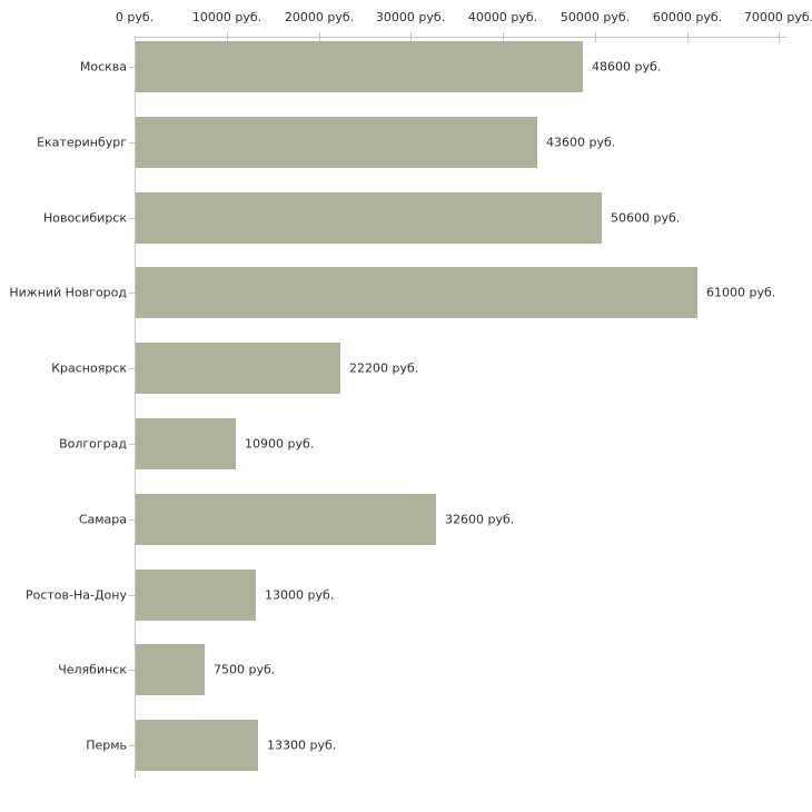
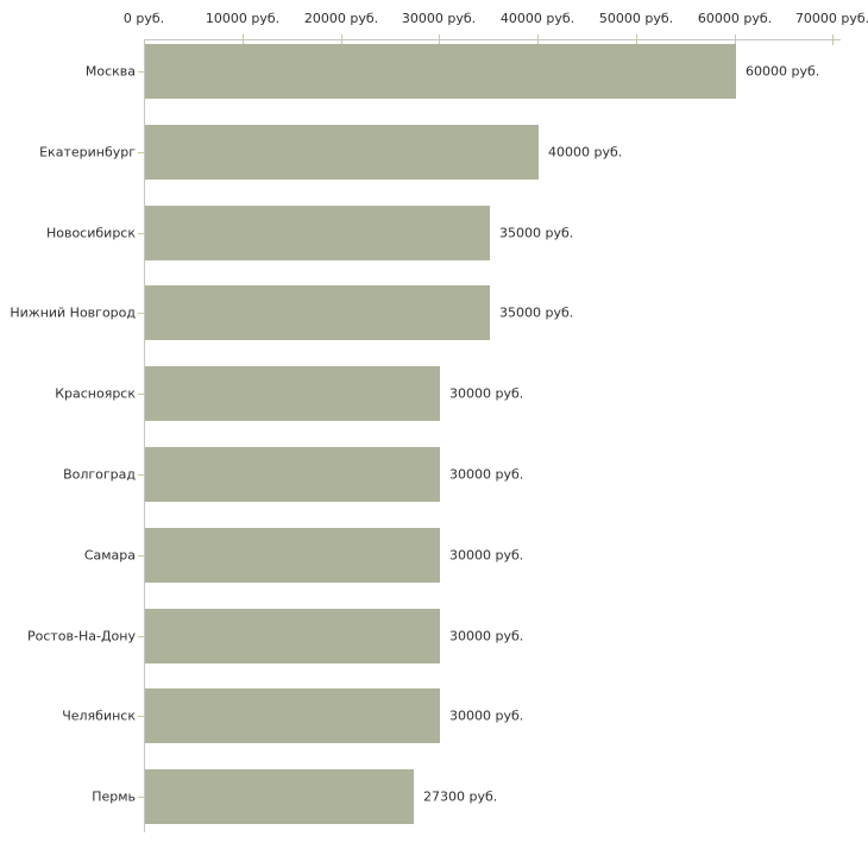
Москва: 48600 -> 60000
Екатеринбург: 43600 -> 40000
Новосибирск: 50600 -> 35000
Нижний Новгород: 61000 -> 35000
Красноярск: 22200 -> 30000
Волгоград: 10900 -> 30000
Самара: 32600 -> 30000
Ростов-На-Дону: 13000 -> 30000
Челябинск: 7500 -> 30000
Пермь: 13300 -> 27300
